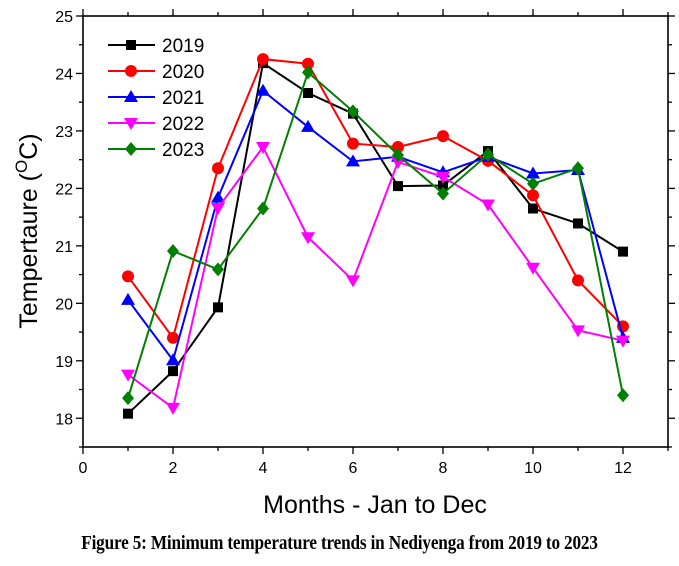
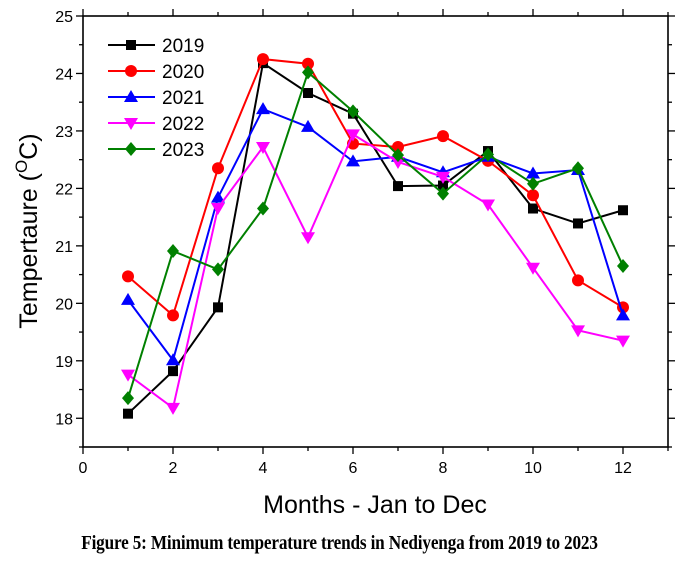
2020/2: 19.4 -> 19.8
2021/4: 23.7 -> 23.4
2022/6: 20.4 -> 22.9
2019/12: 20.9 -> 21.6
2020/12: 19.6 -> 19.9
2021/12: 19.4 -> 19.8
2023/12: 18.4 -> 20.6
